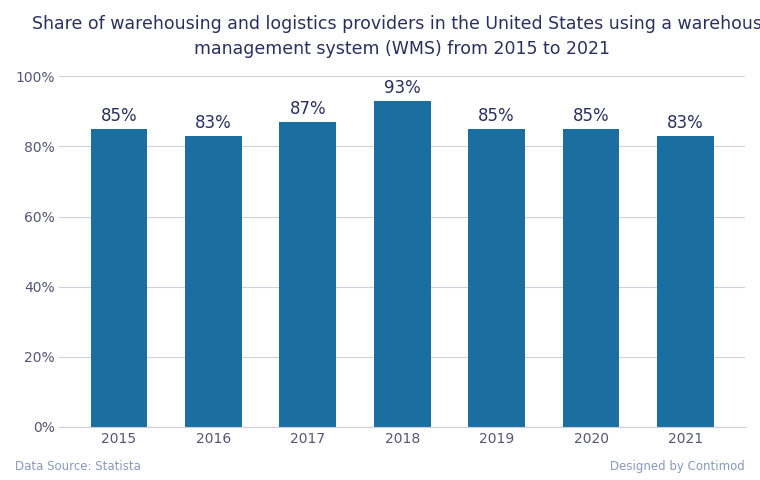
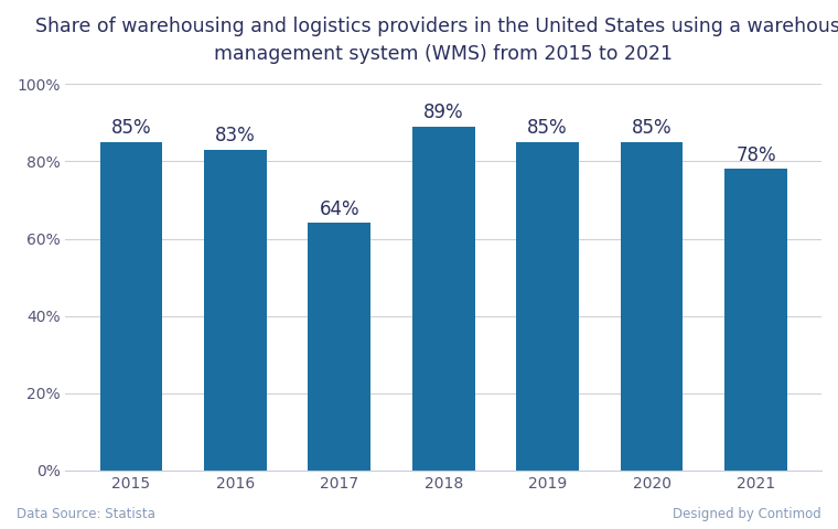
2017: 87% -> 64%
2018: 93% -> 89%
2021: 83% -> 78%
